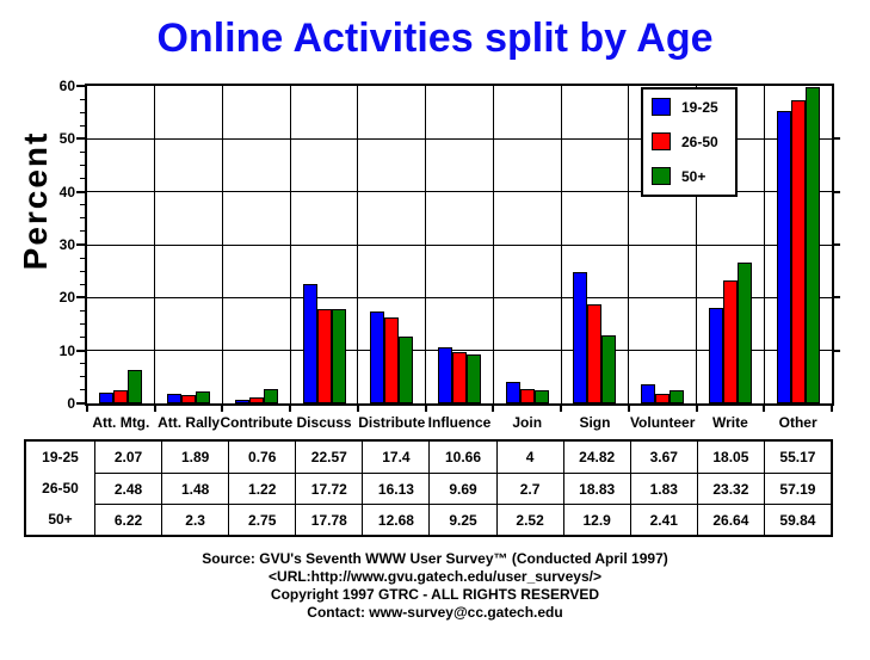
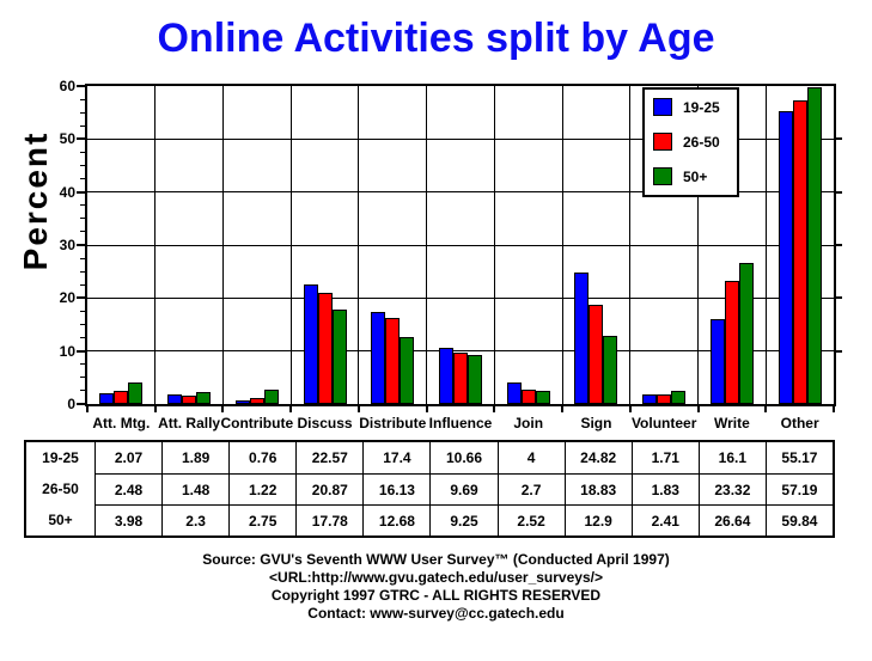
50+/Att. Mtg.: 6.22 -> 3.98
26-50/Discuss: 17.72 -> 20.87
19-25/Volunteer: 3.67 -> 1.71
19-25/Write: 18.05 -> 16.1
